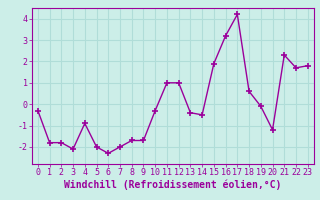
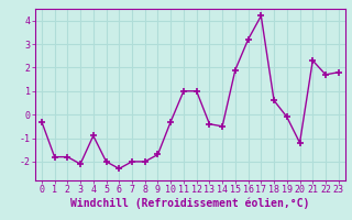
8: -1.7 -> -2.0
